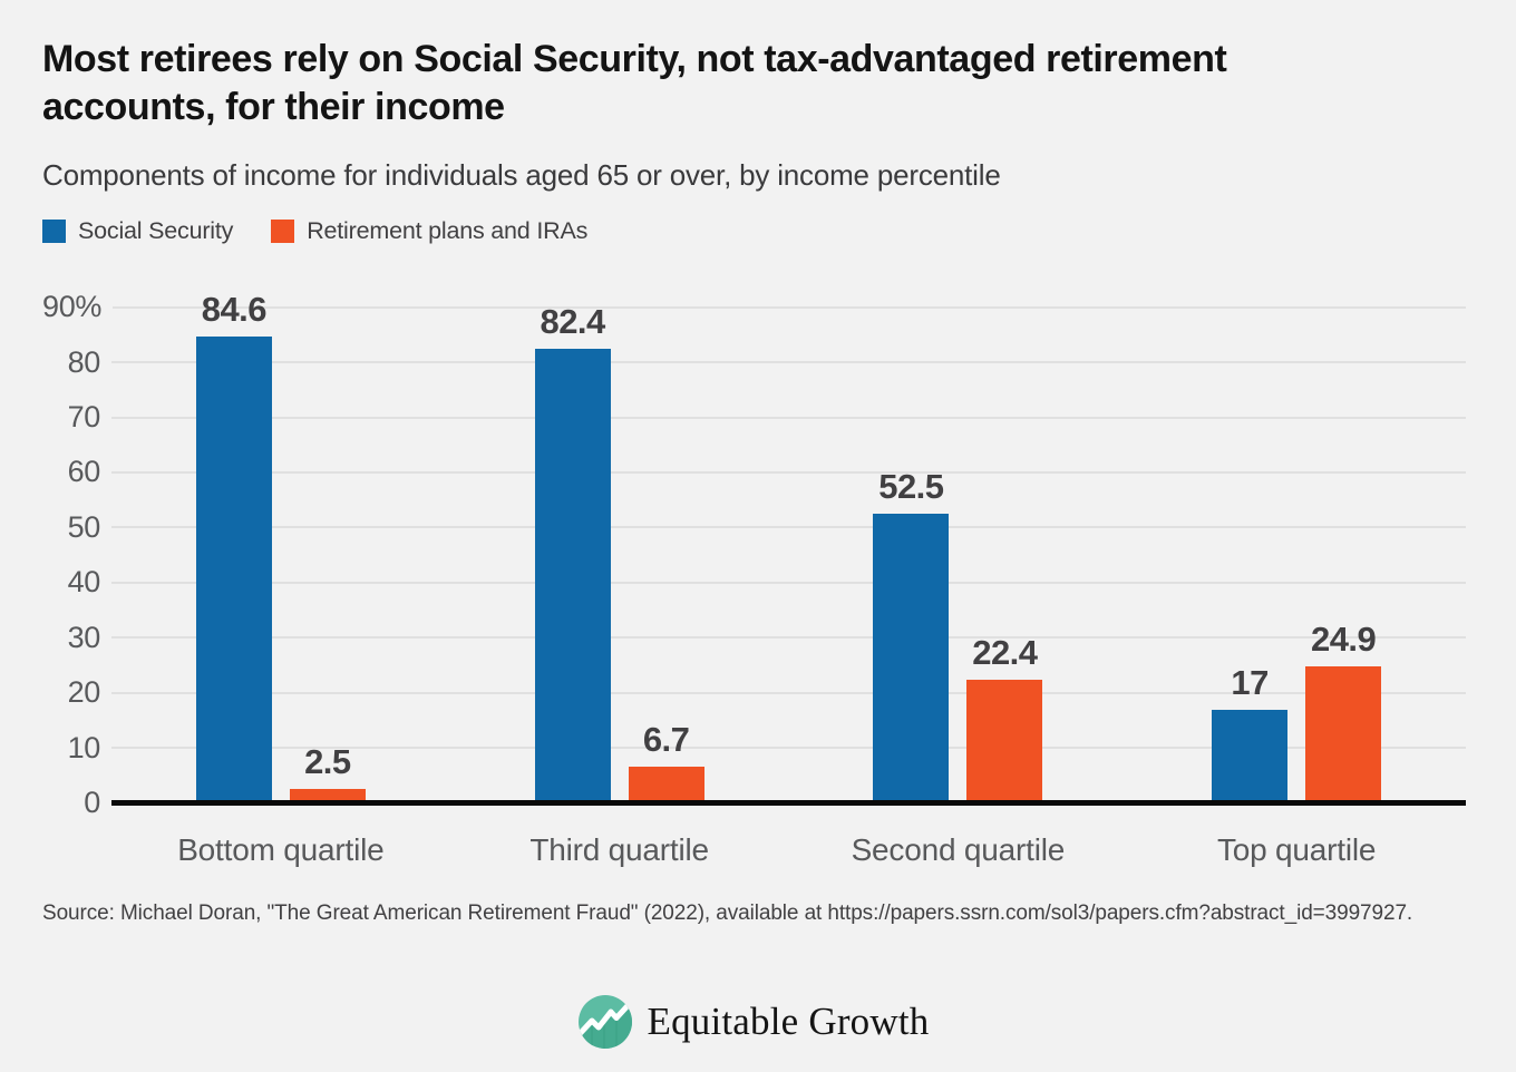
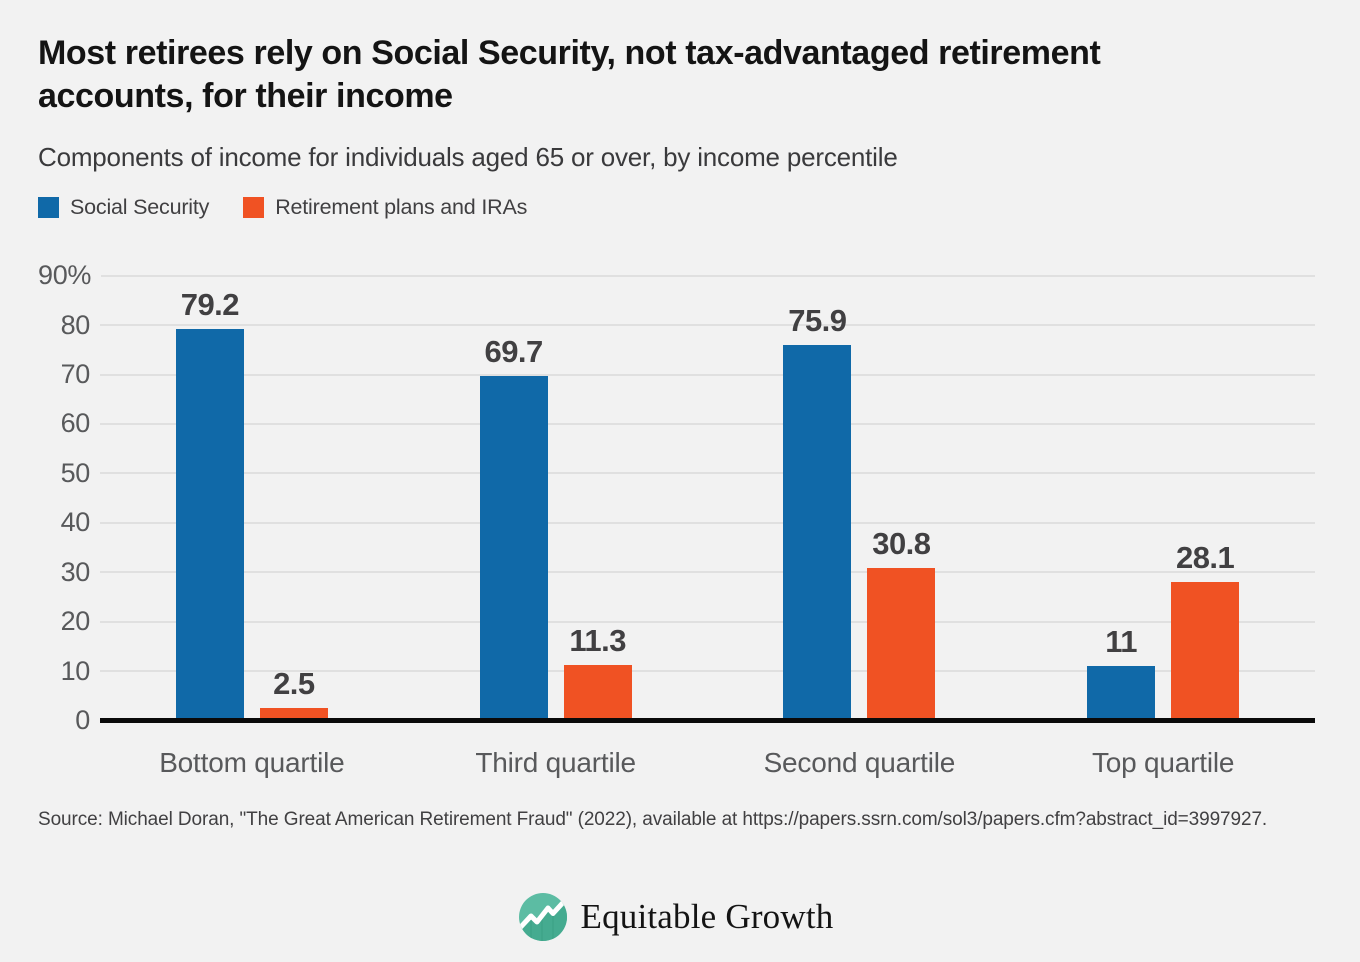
Social Security/Bottom quartile: 84.6 -> 79.2
Social Security/Third quartile: 82.4 -> 69.7
Retirement plans and IRAs/Third quartile: 6.7 -> 11.3
Social Security/Second quartile: 52.5 -> 75.9
Retirement plans and IRAs/Second quartile: 22.4 -> 30.8
Social Security/Top quartile: 17 -> 11
Retirement plans and IRAs/Top quartile: 24.9 -> 28.1
